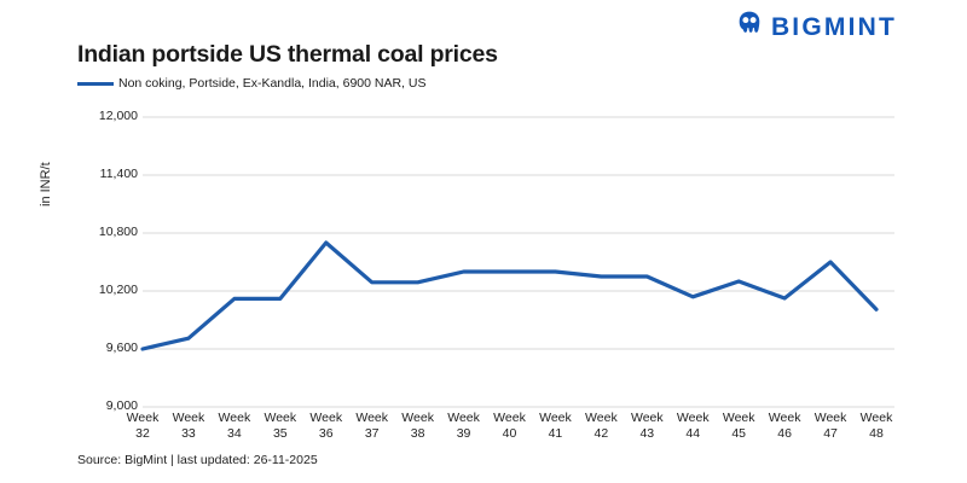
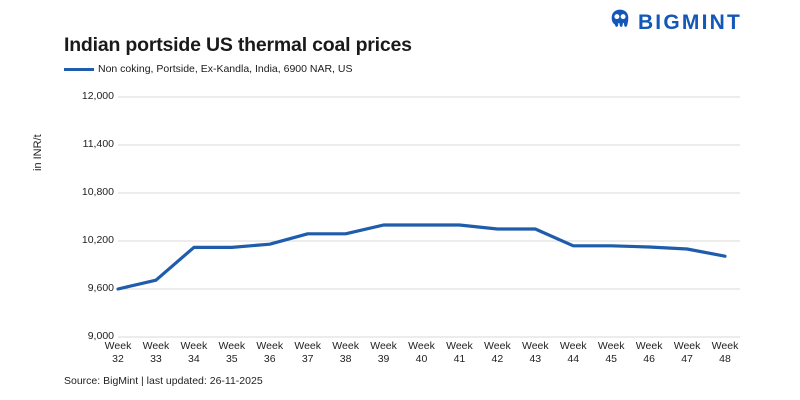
Week 36: 10700 -> 10200
Week 45: 10300 -> 10100
Week 47: 10500 -> 10100
